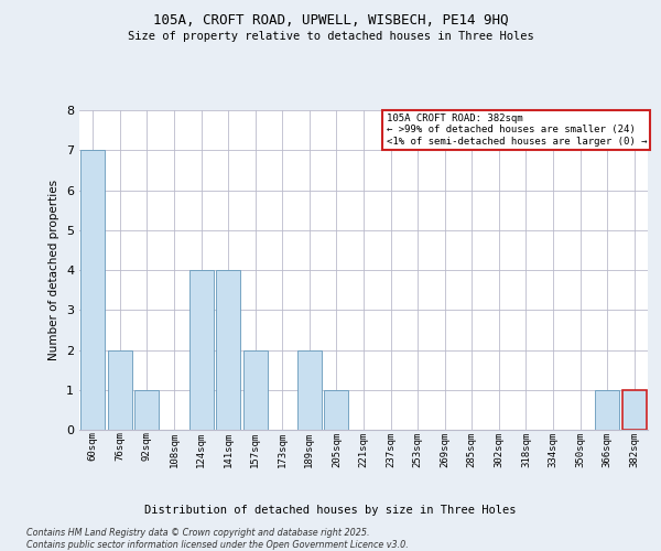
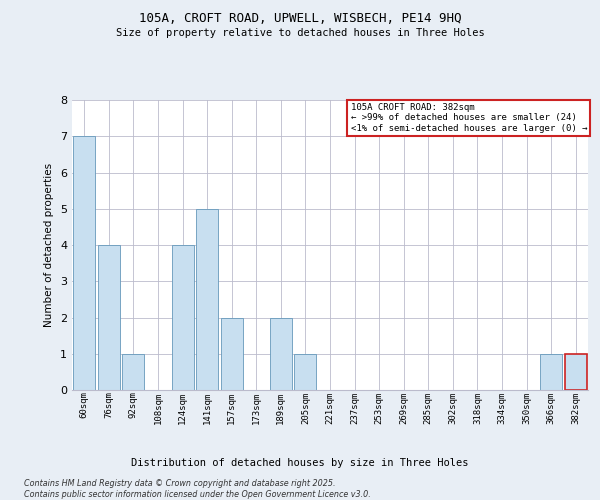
76sqm: 2 -> 4
141sqm: 4 -> 5
